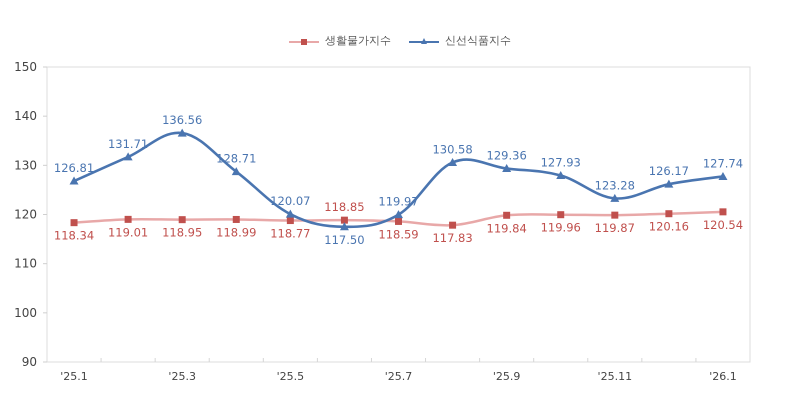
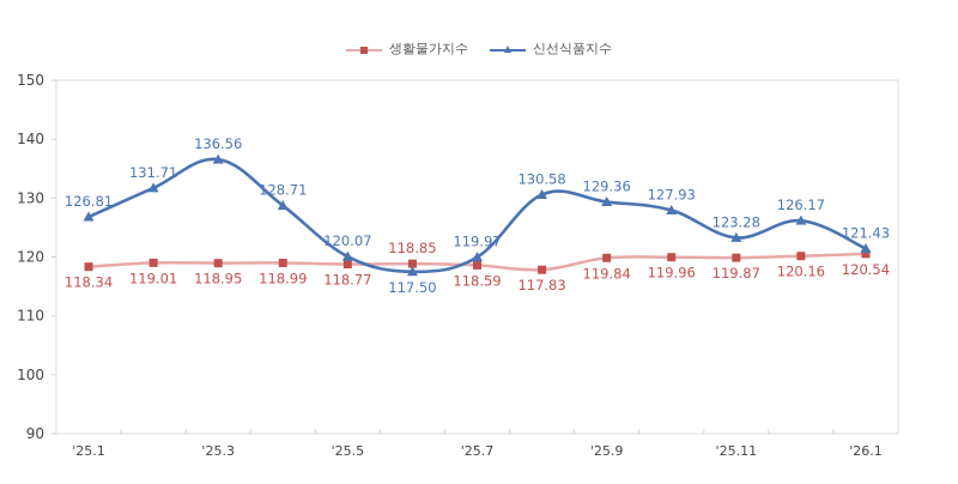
신선식품지수/'26.1: 127.74 -> 121.43
